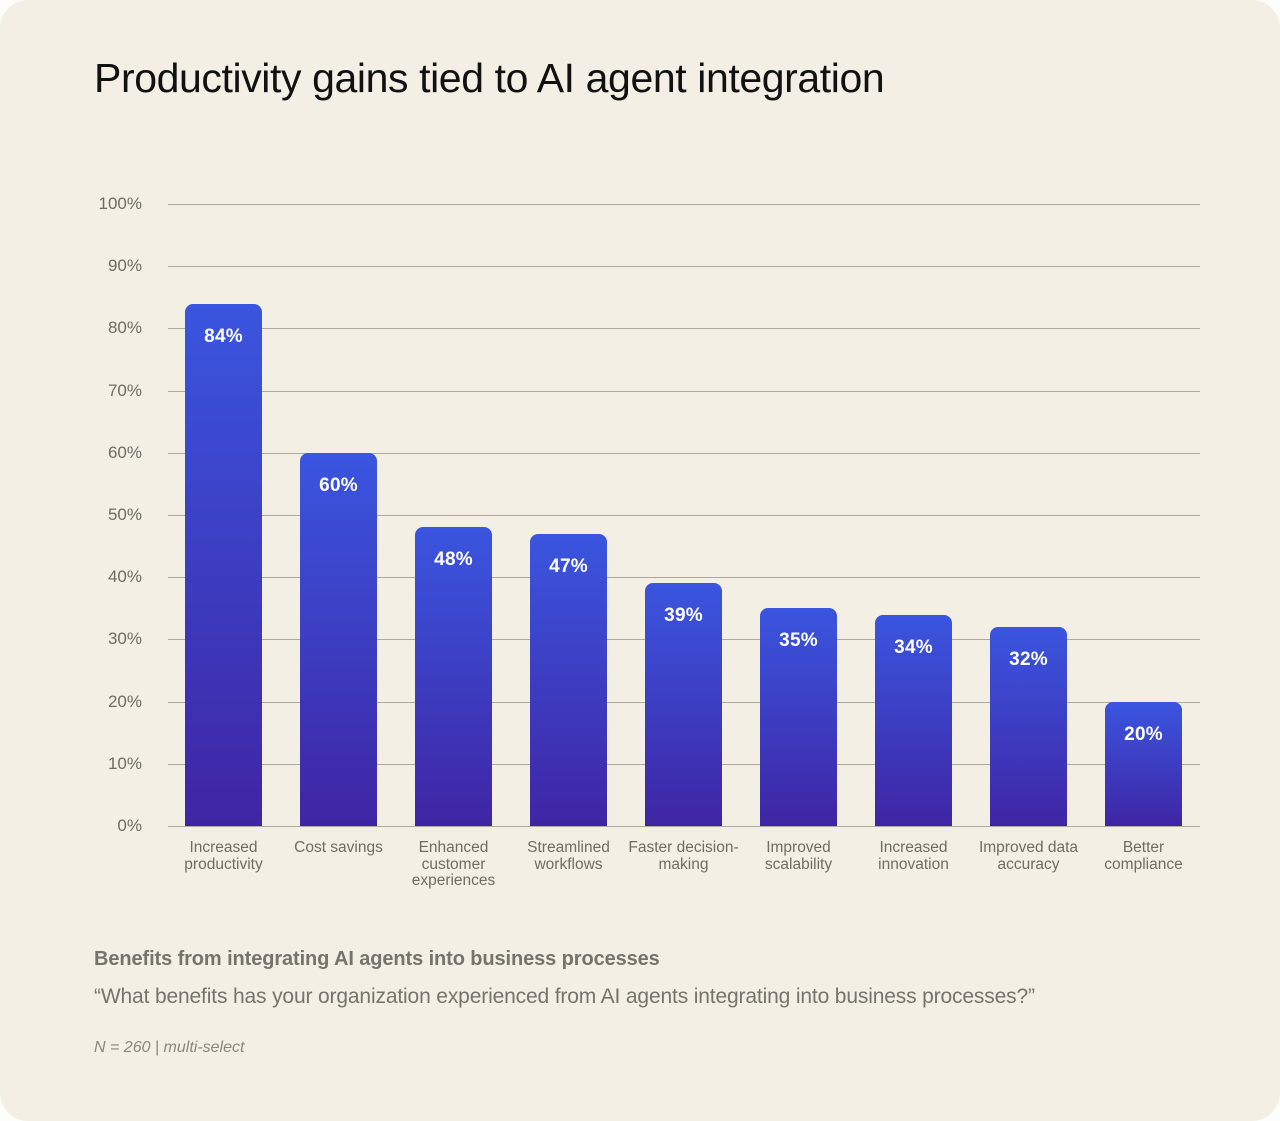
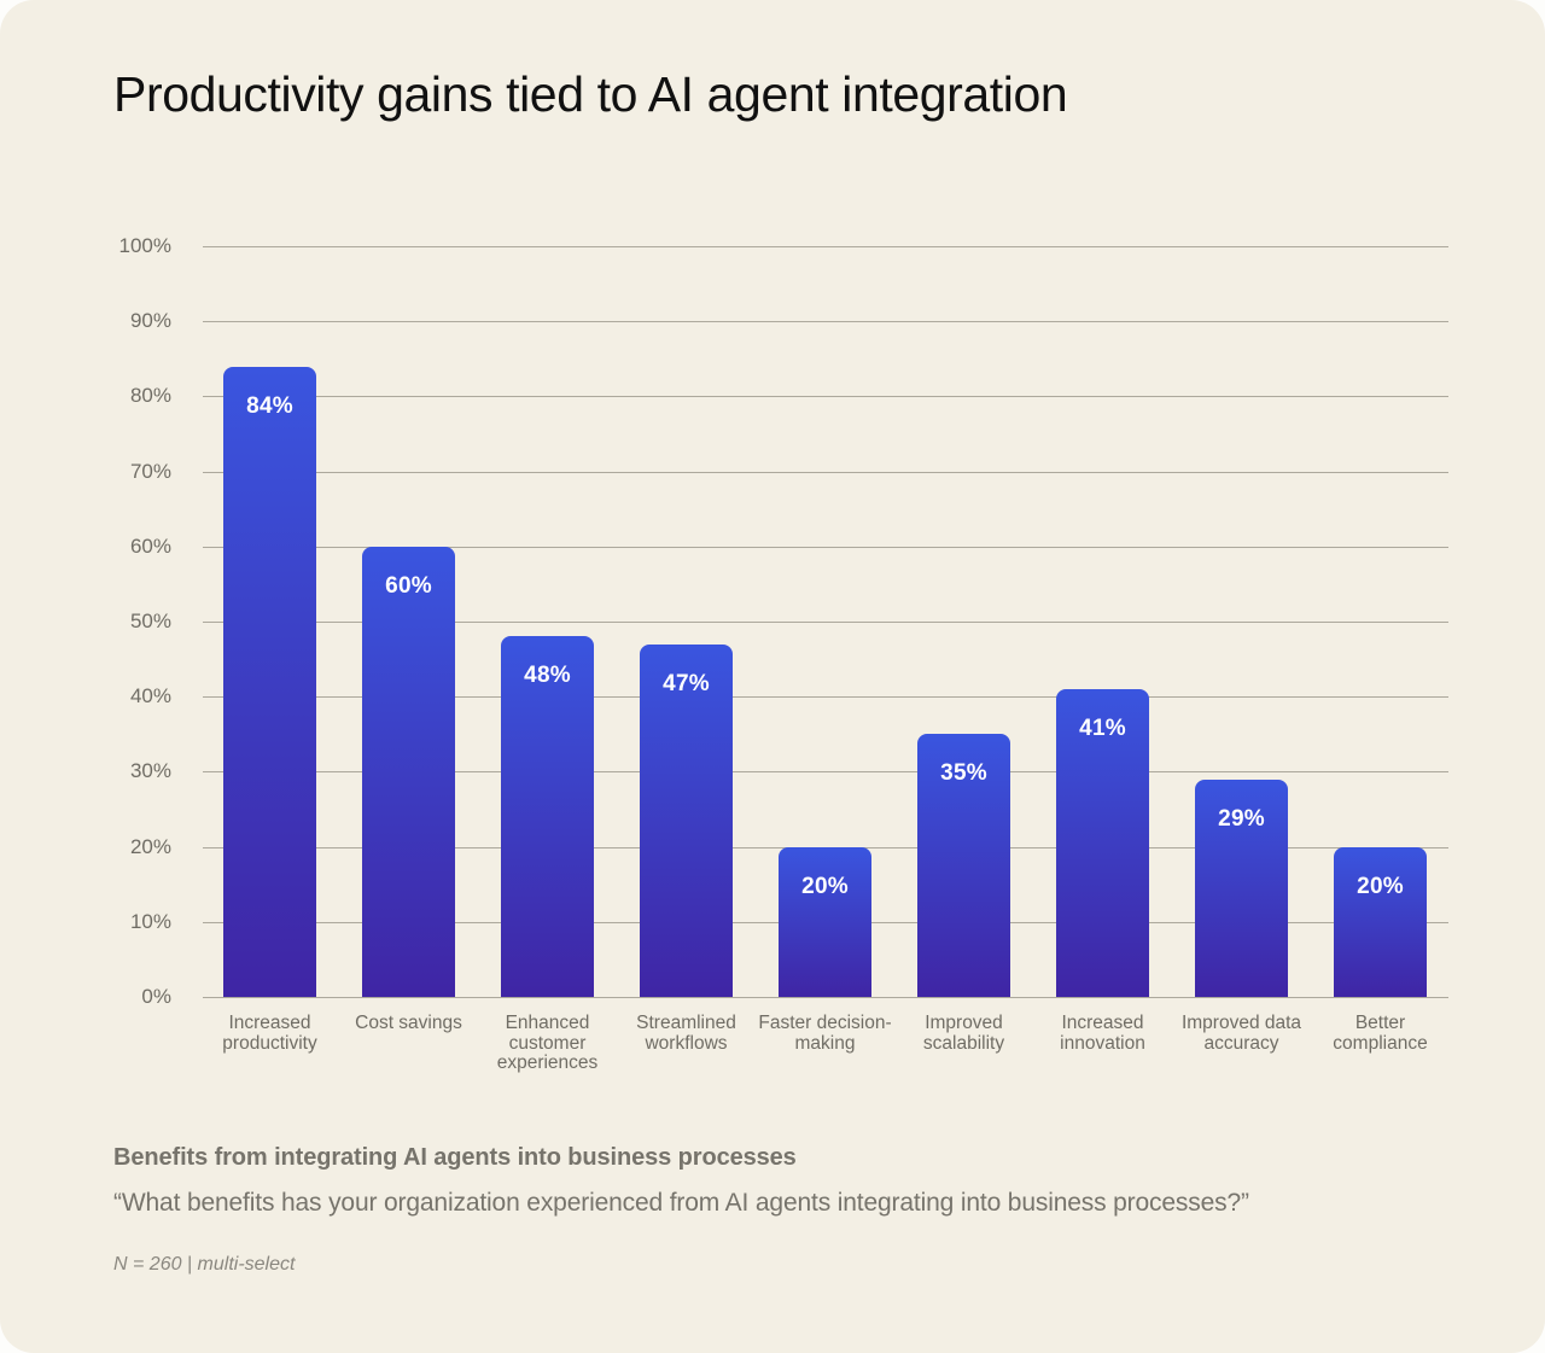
Faster decision-making: 39% -> 20%
Increased innovation: 34% -> 41%
Improved data accuracy: 32% -> 29%
